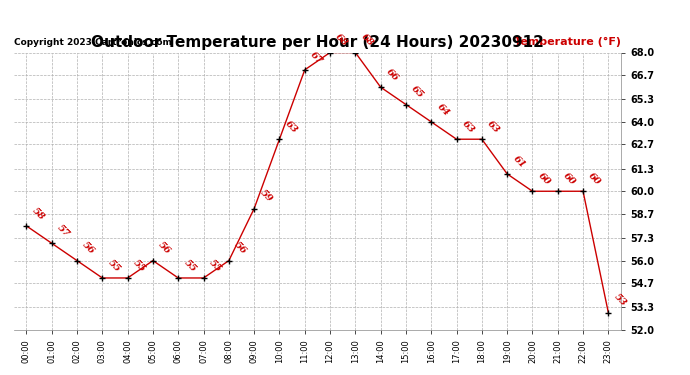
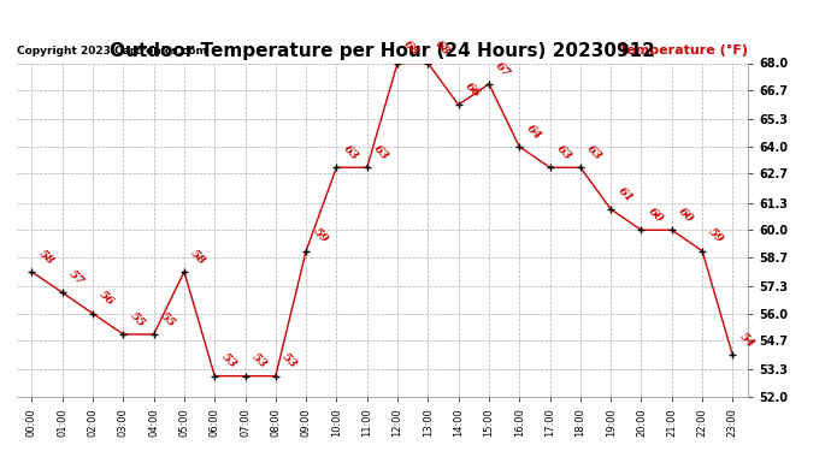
05:00: 56 -> 58
06:00: 55 -> 53
07:00: 55 -> 53
08:00: 56 -> 53
11:00: 67 -> 63
15:00: 65 -> 67
22:00: 60 -> 59
23:00: 53 -> 54
